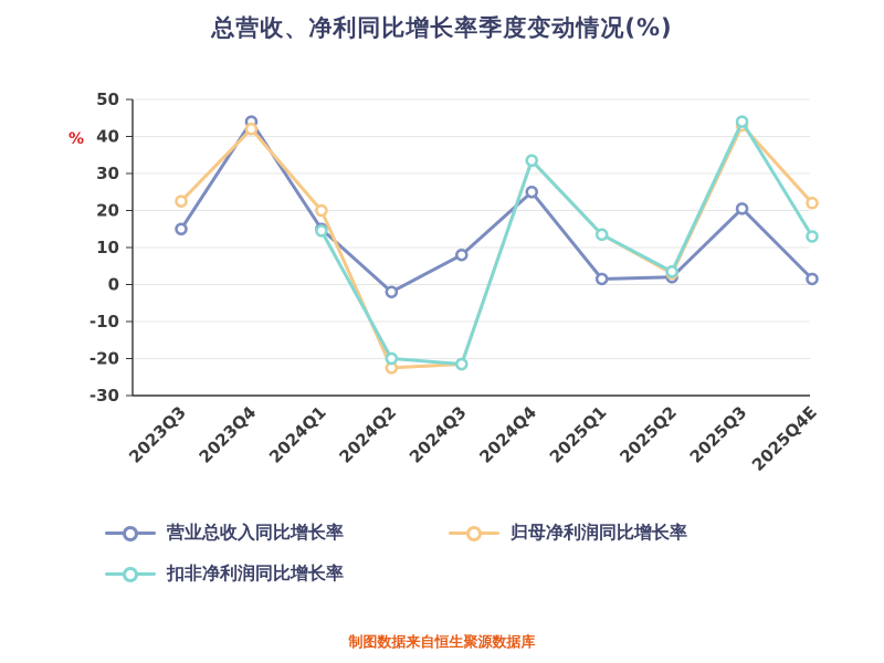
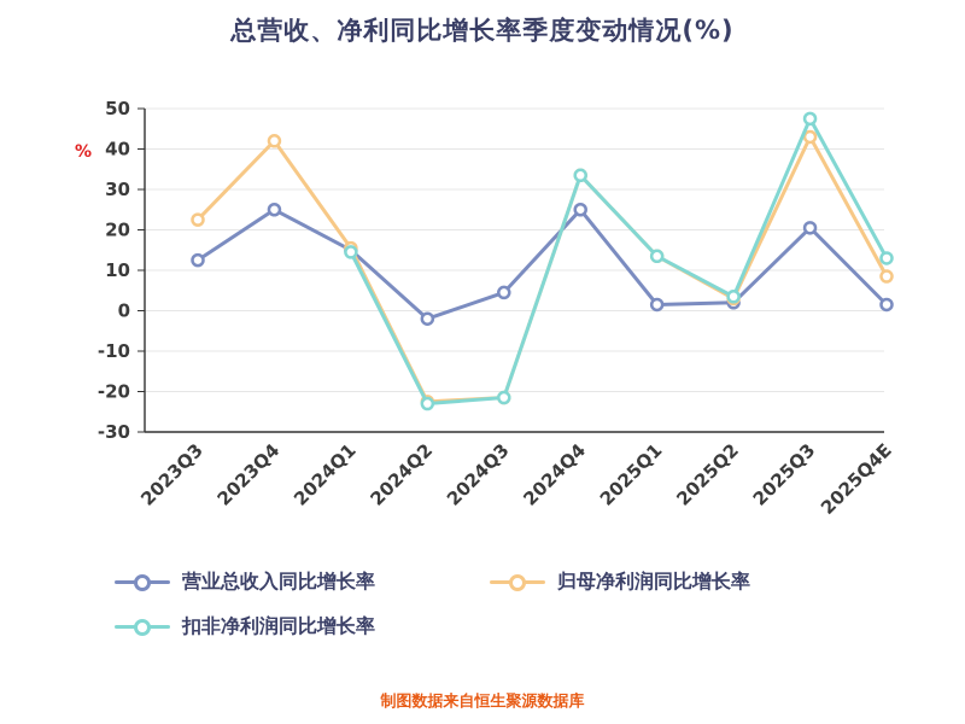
营业总收入同比增长率/2023Q3: 15 -> 12
营业总收入同比增长率/2023Q4: 44 -> 25
归母净利润同比增长率/2024Q1: 20 -> 16
扣非净利润同比增长率/2024Q2: -20 -> -23
营业总收入同比增长率/2024Q3: 8 -> 4
扣非净利润同比增长率/2025Q3: 44 -> 48
归母净利润同比增长率/2025Q4E: 22 -> 8
